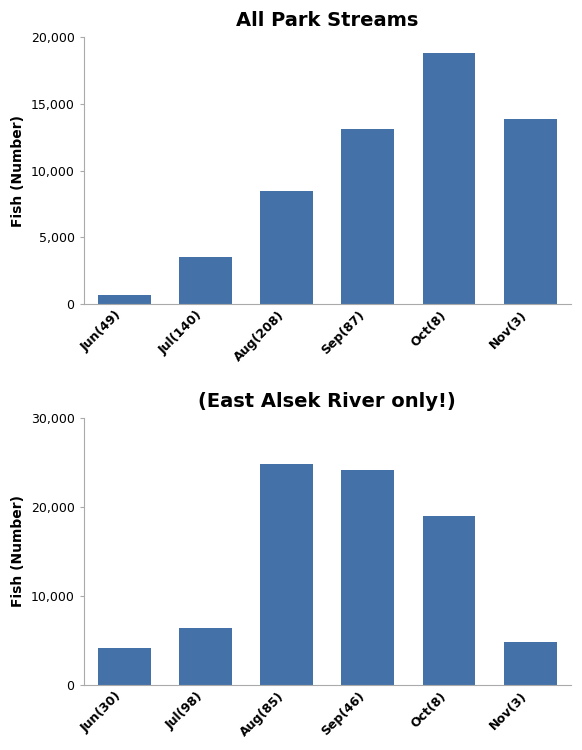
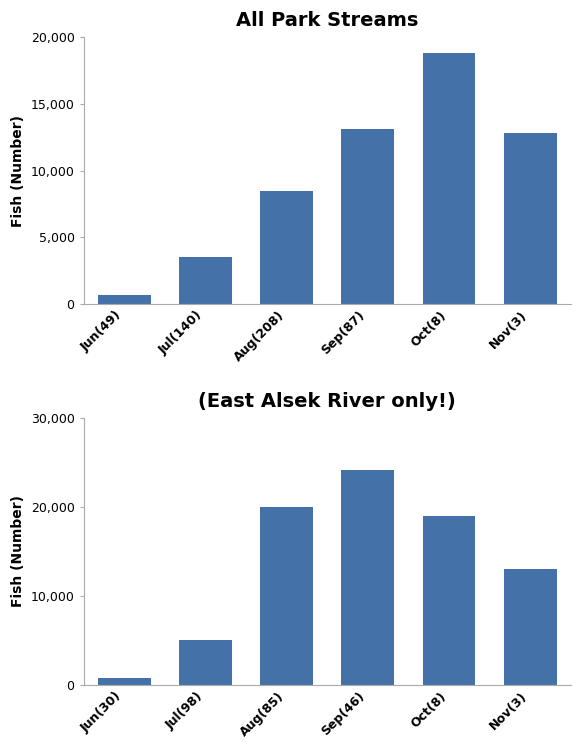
All Park Streams/Nov(3): 13,900 -> 12,800
(East Alsek River only!)/Jun(30): 4,200 -> 800
(East Alsek River only!)/Jul(98): 6,400 -> 5,000
(East Alsek River only!)/Aug(85): 24,800 -> 20,000
(East Alsek River only!)/Nov(3): 4,800 -> 13,000
